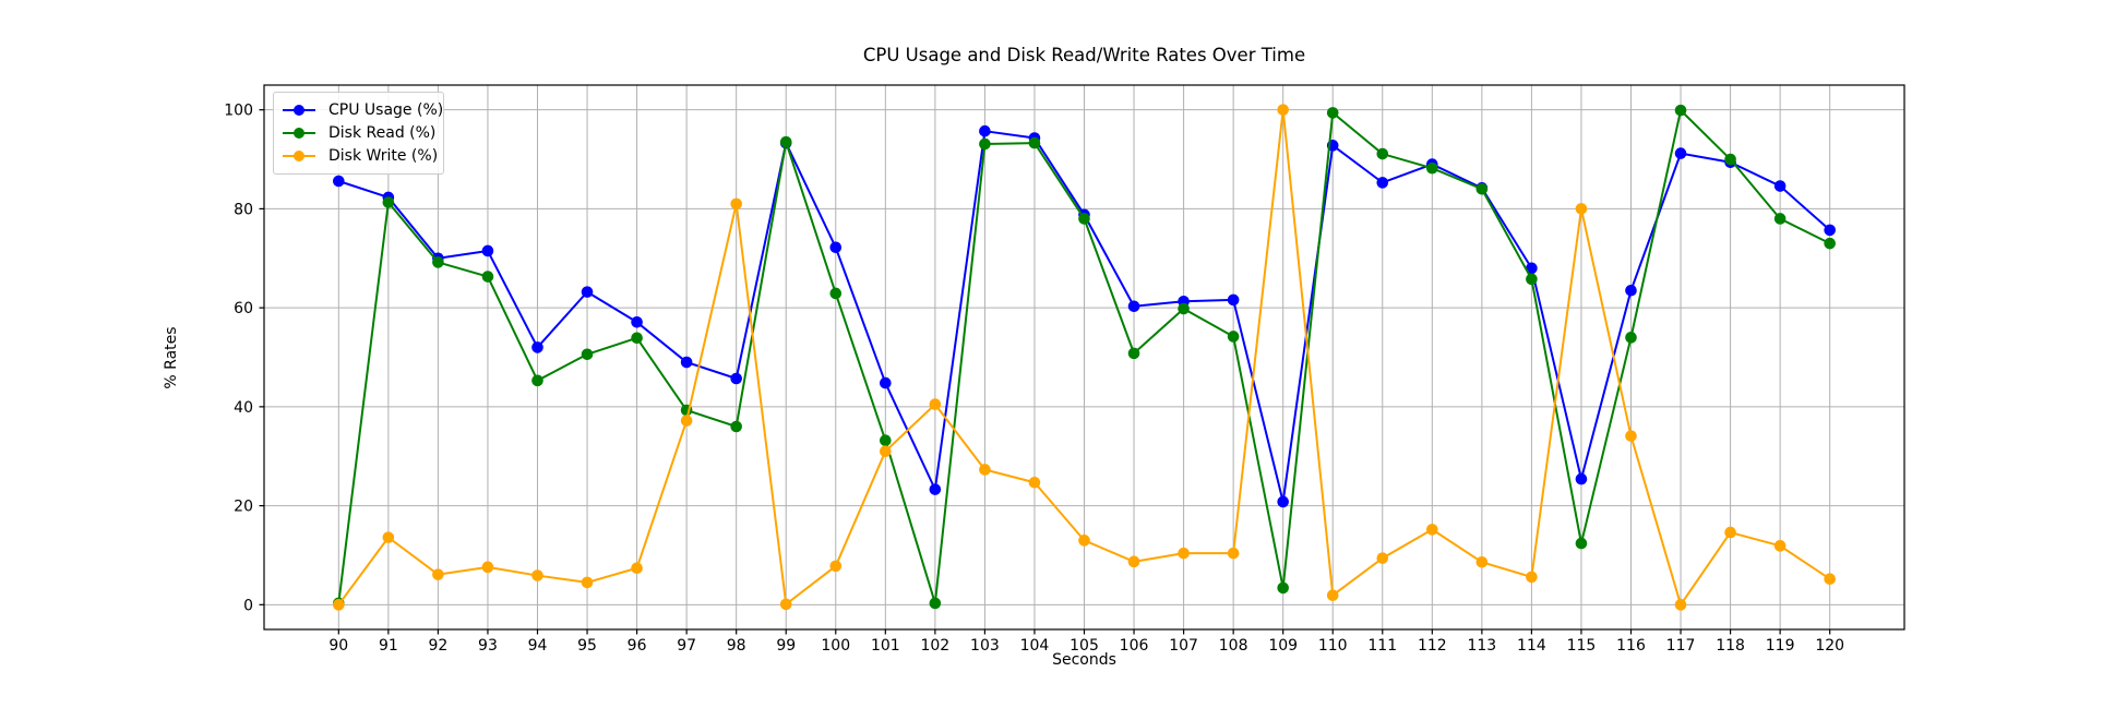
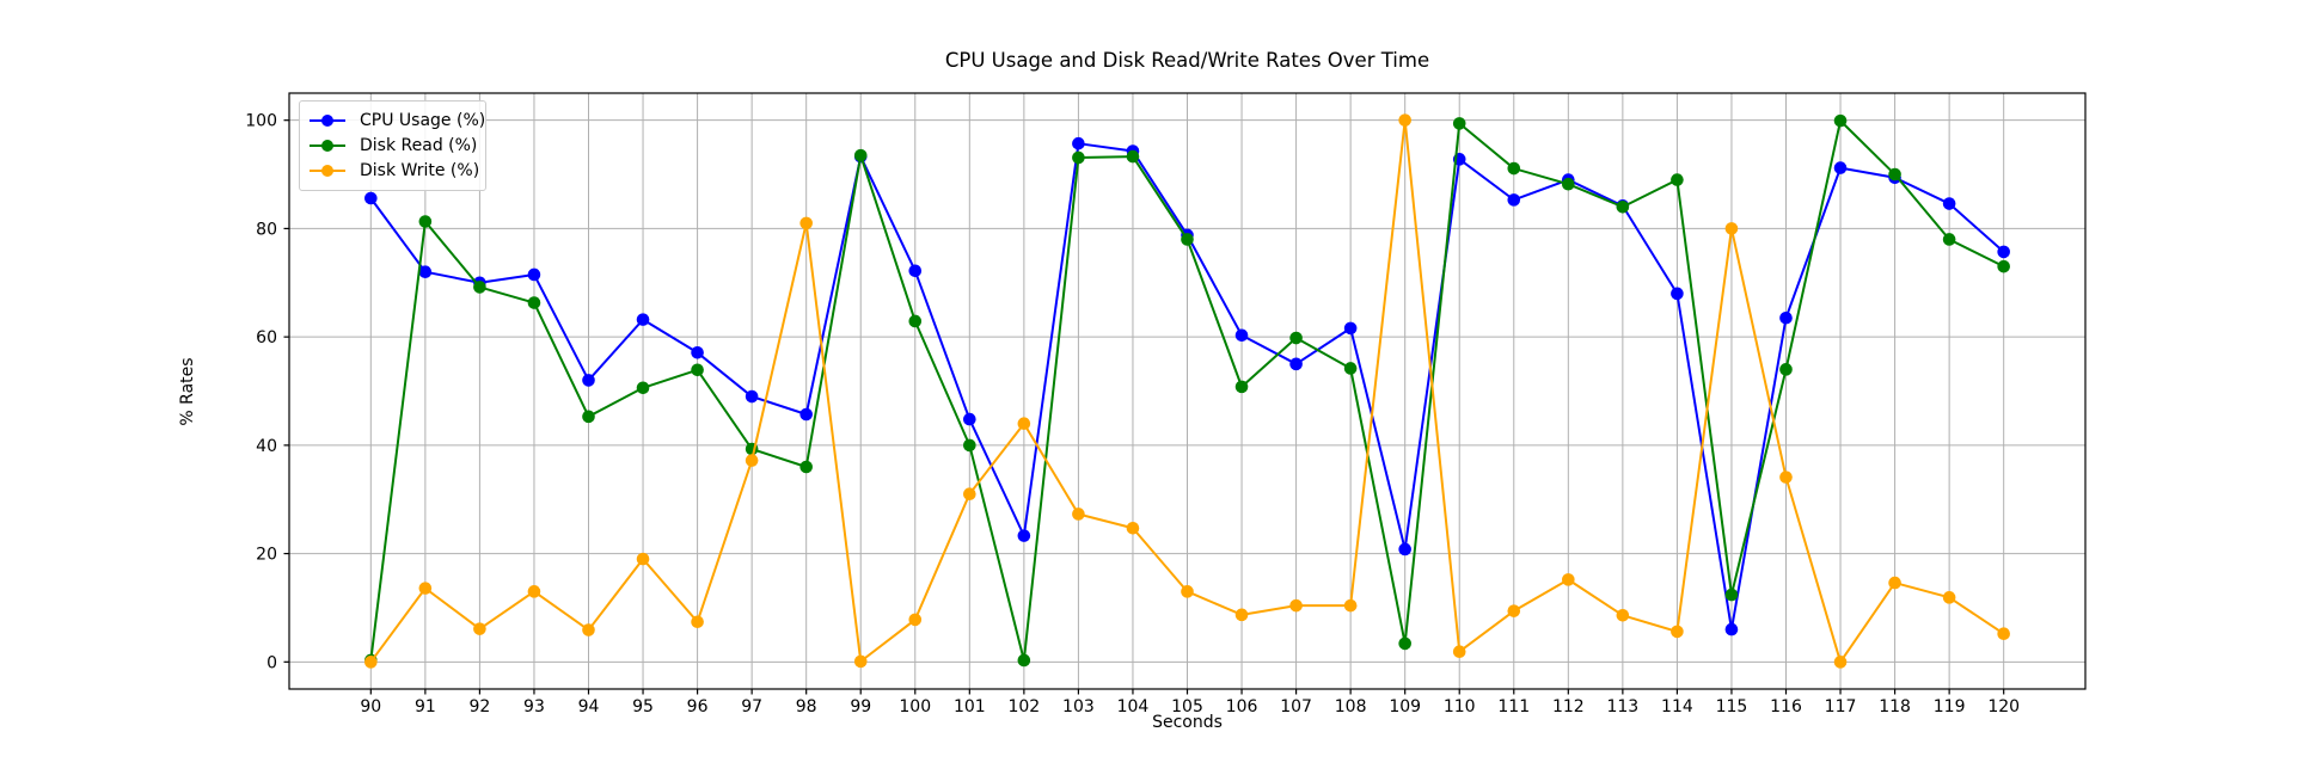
CPU Usage (%)/91: 82 -> 72
Disk Write (%)/93: 8 -> 13
Disk Write (%)/95: 4 -> 19
Disk Read (%)/101: 33 -> 40
Disk Write (%)/102: 40 -> 44
CPU Usage (%)/107: 61 -> 55
Disk Read (%)/114: 66 -> 89
CPU Usage (%)/115: 25 -> 6
